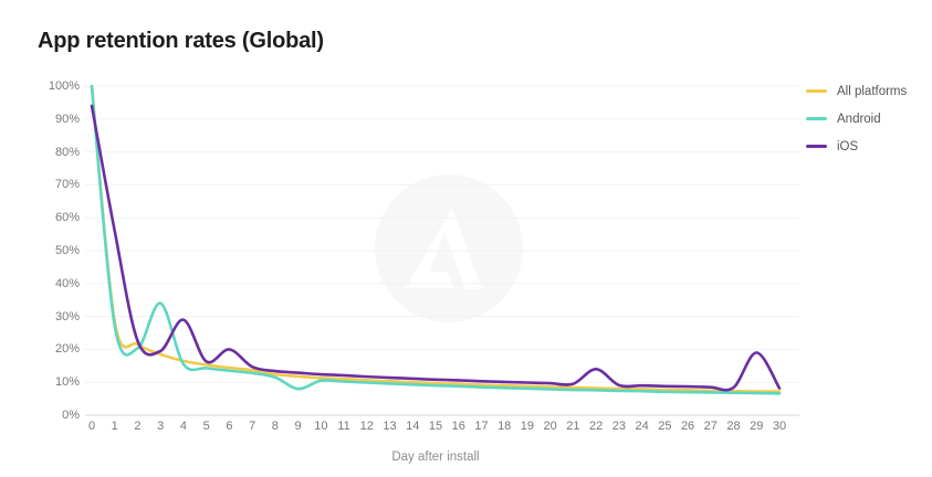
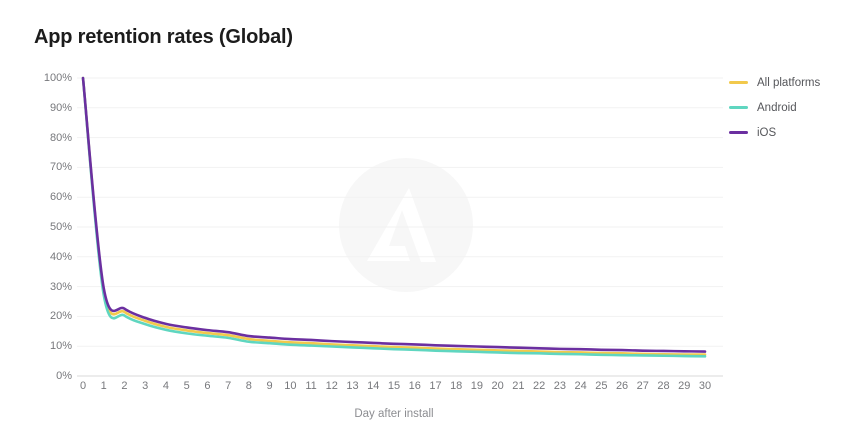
iOS/0: 94% -> 100%
iOS/1: 56% -> 30%
Android/3: 34% -> 17%
iOS/4: 29% -> 18%
iOS/6: 20% -> 15%
Android/9: 8% -> 11%
iOS/22: 14% -> 9%
iOS/29: 19% -> 8%
